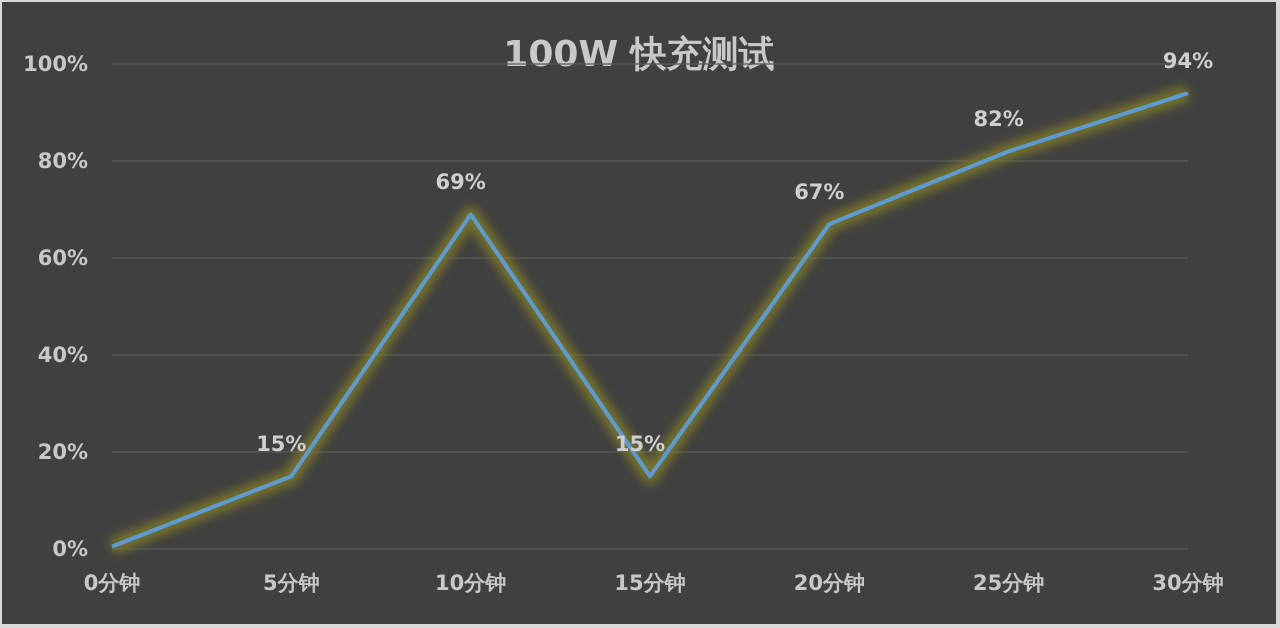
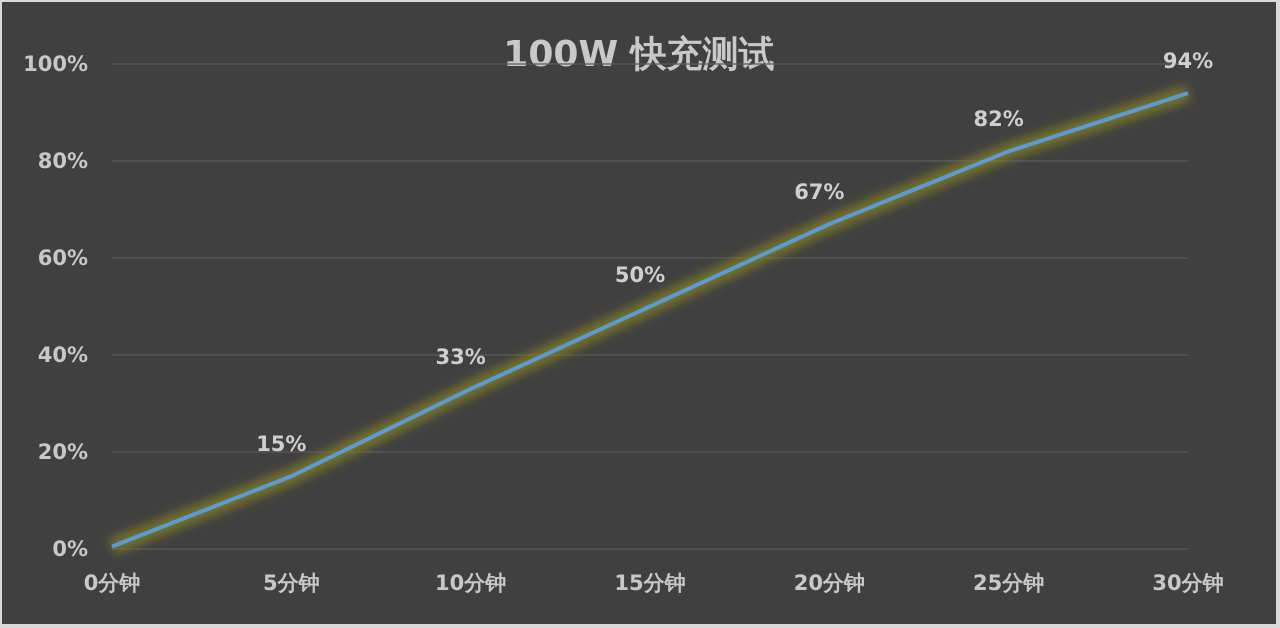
10分钟: 69% -> 33%
15分钟: 15% -> 50%
